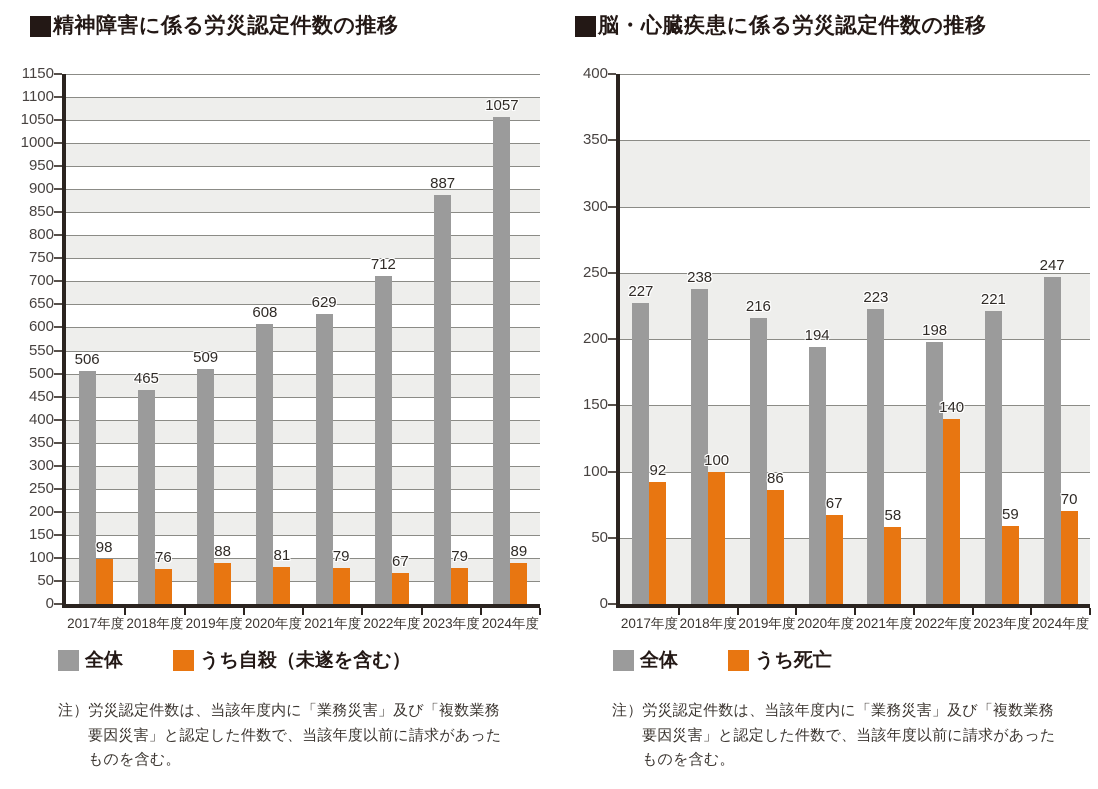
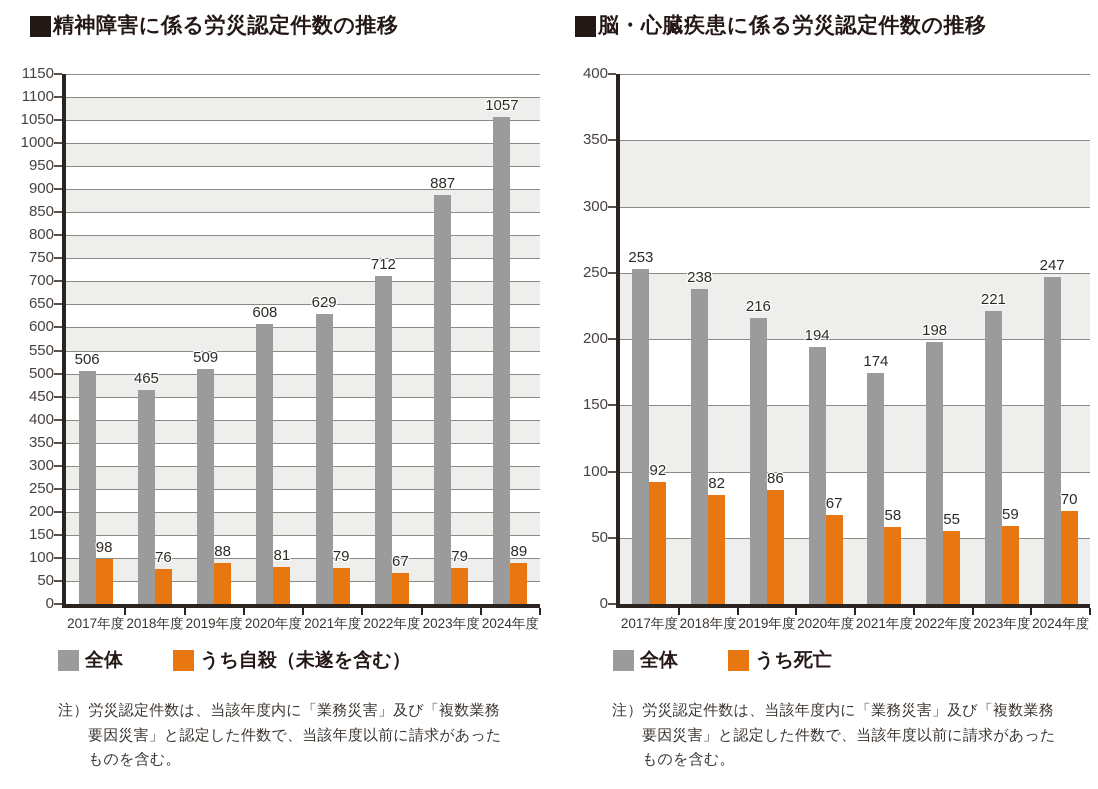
脳・心臓疾患に係る労災認定件数の推移/全体/2017年度: 227 -> 253
脳・心臓疾患に係る労災認定件数の推移/うち死亡/2018年度: 100 -> 82
脳・心臓疾患に係る労災認定件数の推移/全体/2021年度: 223 -> 174
脳・心臓疾患に係る労災認定件数の推移/うち死亡/2022年度: 140 -> 55
